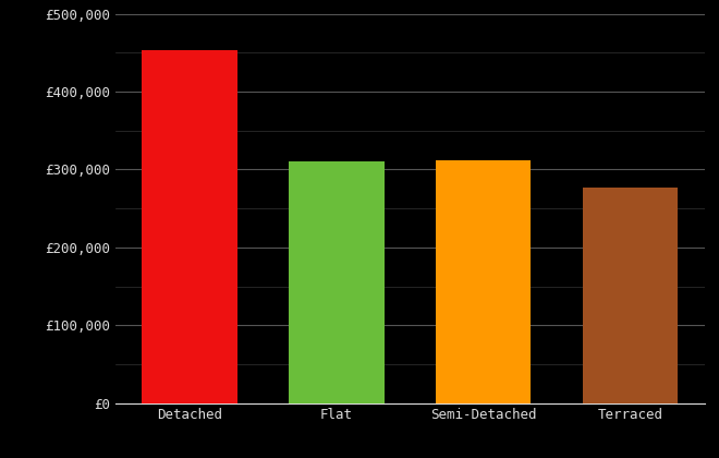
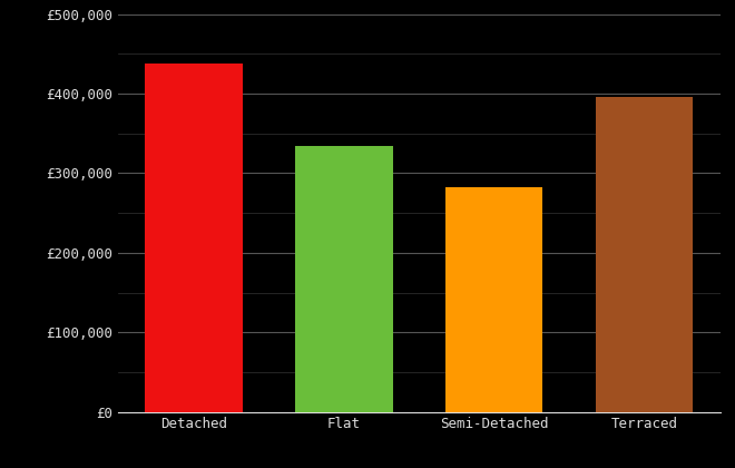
Detached: £453,000 -> £438,000
Flat: £310,000 -> £334,000
Semi-Detached: £312,000 -> £282,000
Terraced: £277,000 -> £396,000
